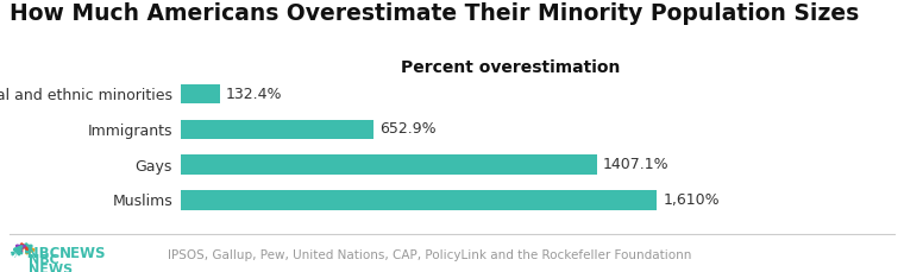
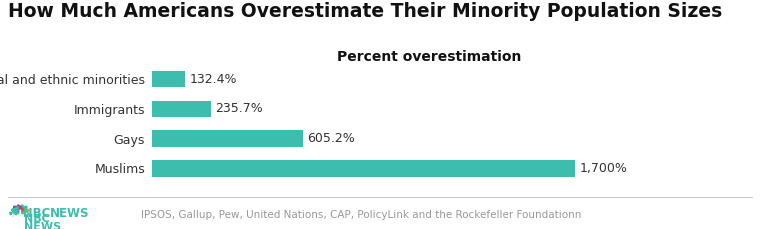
Immigrants: 652.9% -> 235.7%
Gays: 1407.1% -> 605.2%
Muslims: 1,610% -> 1,700%
